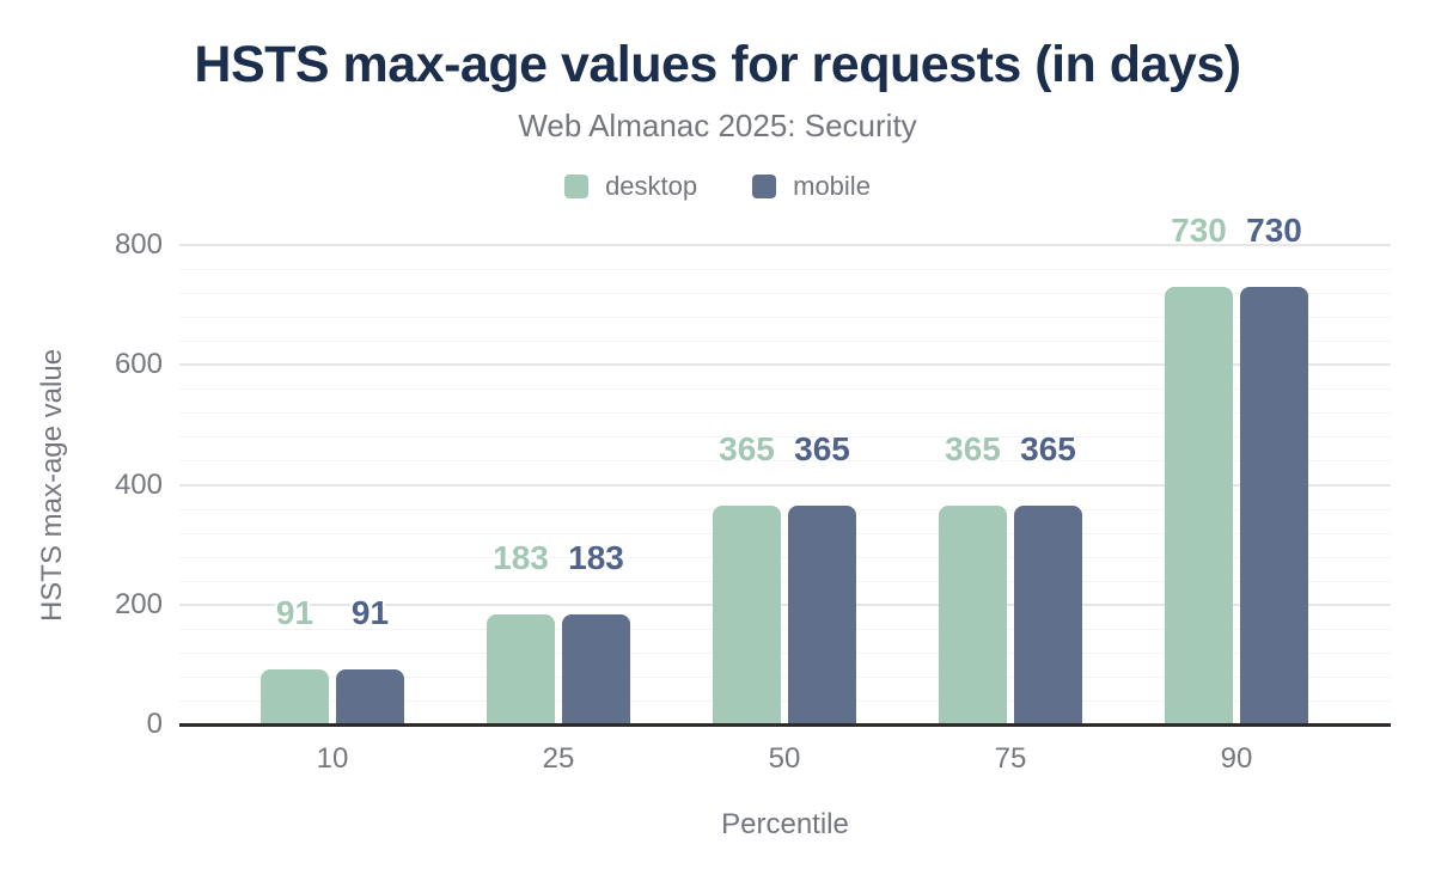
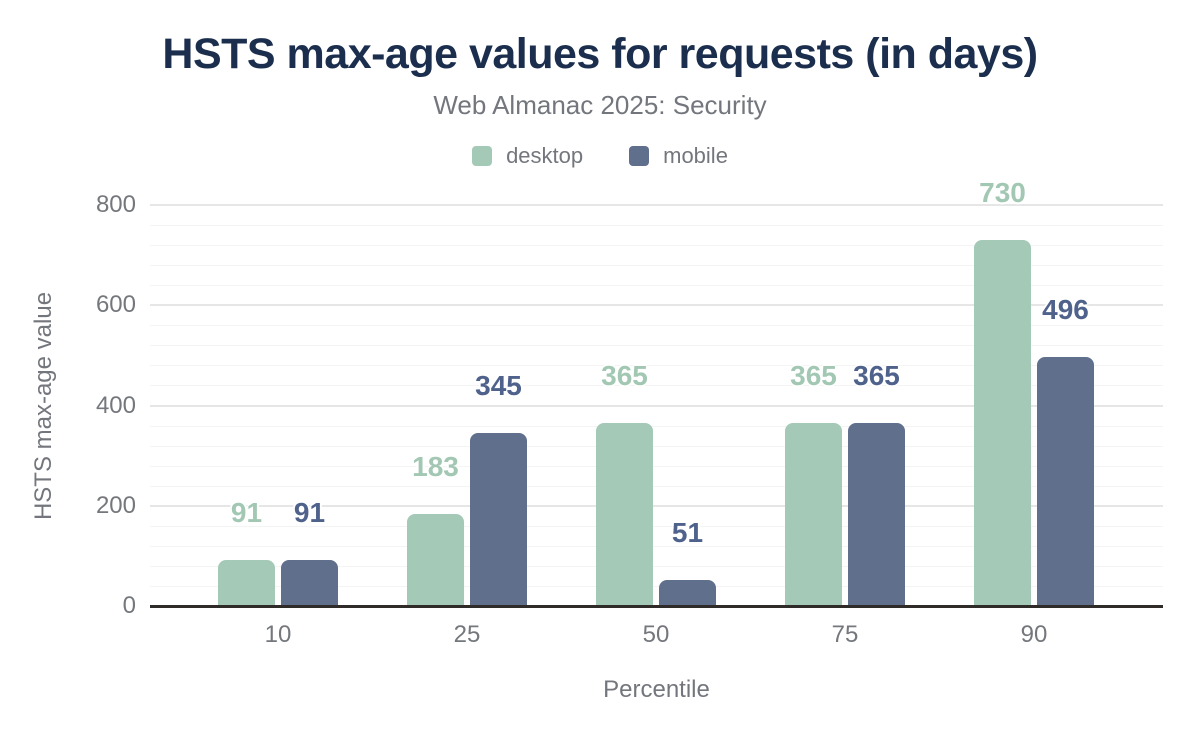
mobile/25: 183 -> 345
mobile/50: 365 -> 51
mobile/90: 730 -> 496
